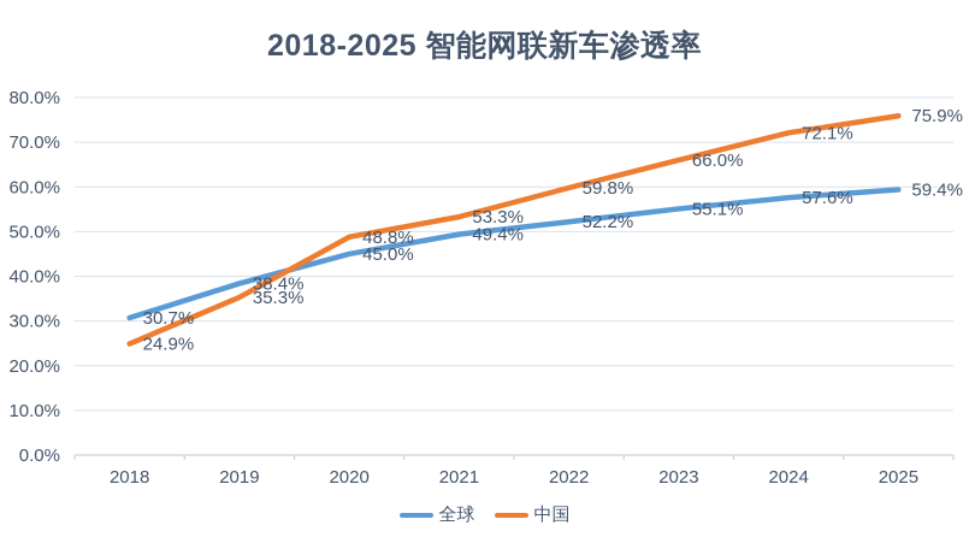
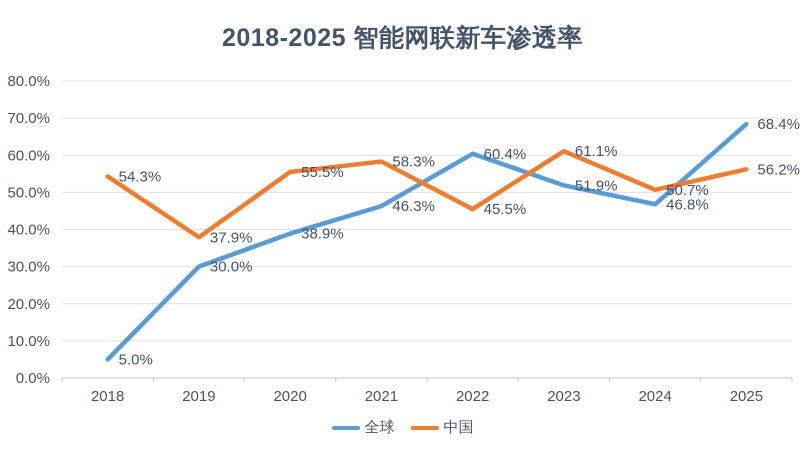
全球/2018: 30.7% -> 5.0%
中国/2018: 24.9% -> 54.3%
全球/2019: 38.4% -> 30.0%
中国/2019: 35.3% -> 37.9%
全球/2020: 45.0% -> 38.9%
中国/2020: 48.8% -> 55.5%
全球/2021: 49.4% -> 46.3%
中国/2021: 53.3% -> 58.3%
全球/2022: 52.2% -> 60.4%
中国/2022: 59.8% -> 45.5%
全球/2023: 55.1% -> 51.9%
中国/2023: 66.0% -> 61.1%
全球/2024: 57.6% -> 46.8%
中国/2024: 72.1% -> 50.7%
全球/2025: 59.4% -> 68.4%
中国/2025: 75.9% -> 56.2%
